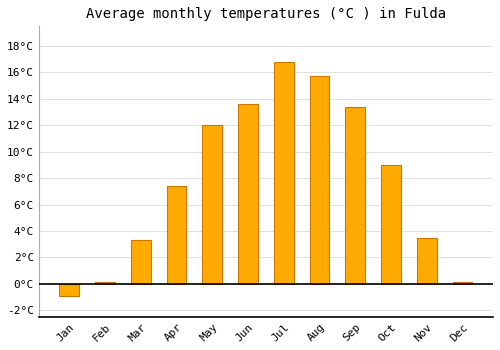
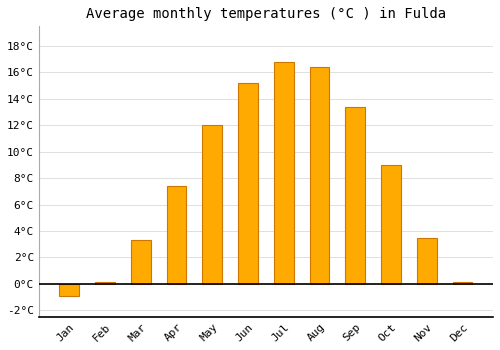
Jun: 13.6°C -> 15.2°C
Aug: 15.7°C -> 16.4°C
